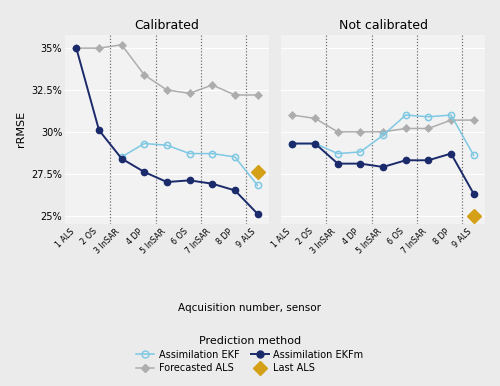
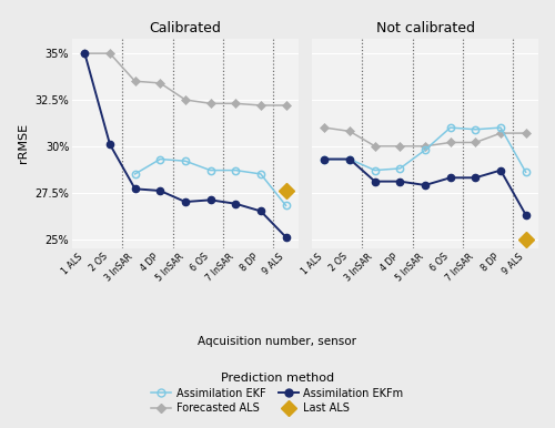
Calibrated/Assimilation EKFm/3 InSAR: 28.4% -> 27.7%
Calibrated/Forecasted ALS/3 InSAR: 35.2% -> 33.5%
Calibrated/Forecasted ALS/7 InSAR: 32.8% -> 32.3%
